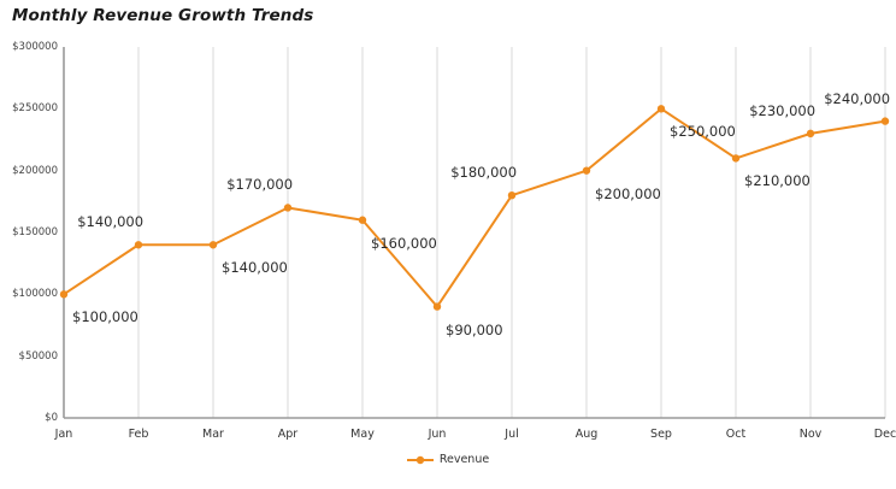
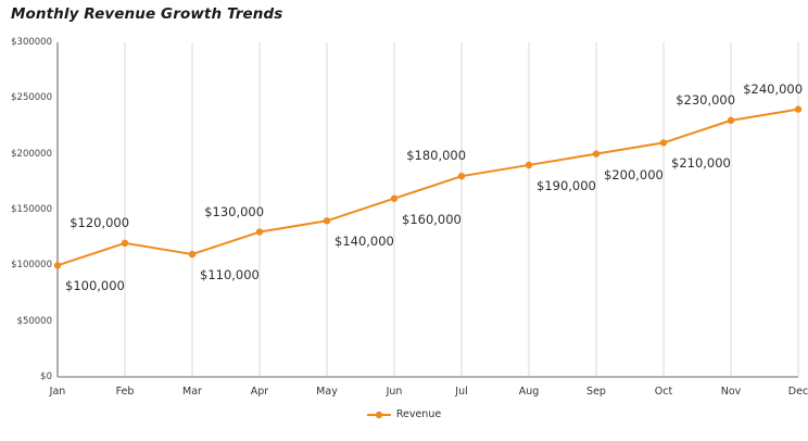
Feb: $140,000 -> $120,000
Mar: $140,000 -> $110,000
Apr: $170,000 -> $130,000
May: $160,000 -> $140,000
Jun: $90,000 -> $160,000
Aug: $200,000 -> $190,000
Sep: $250,000 -> $200,000
